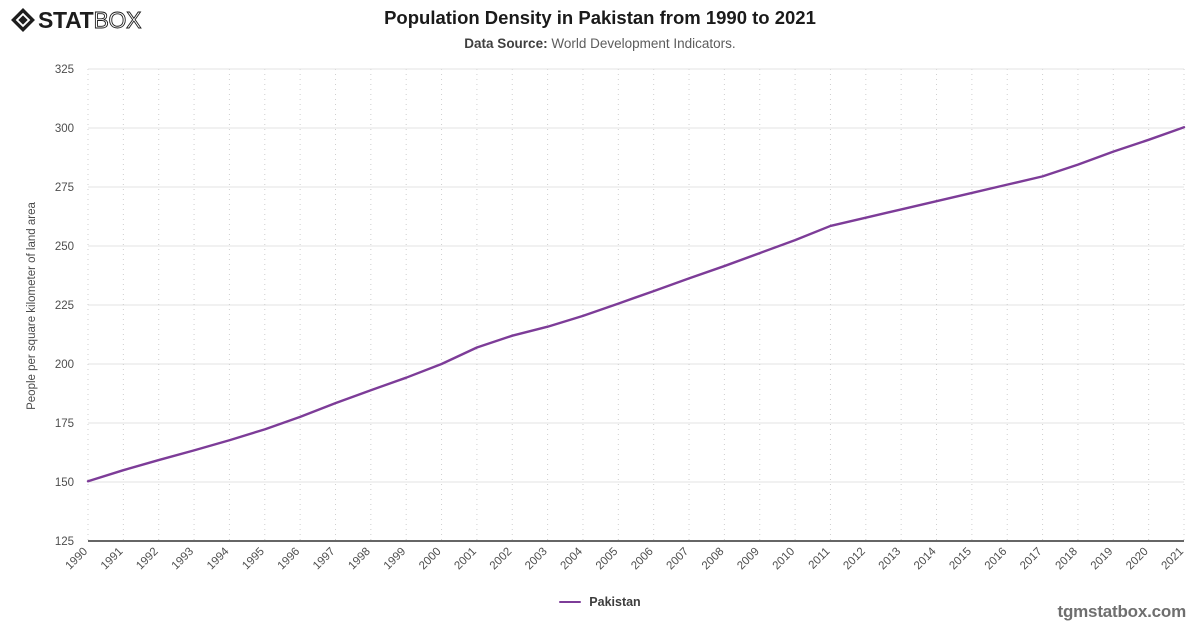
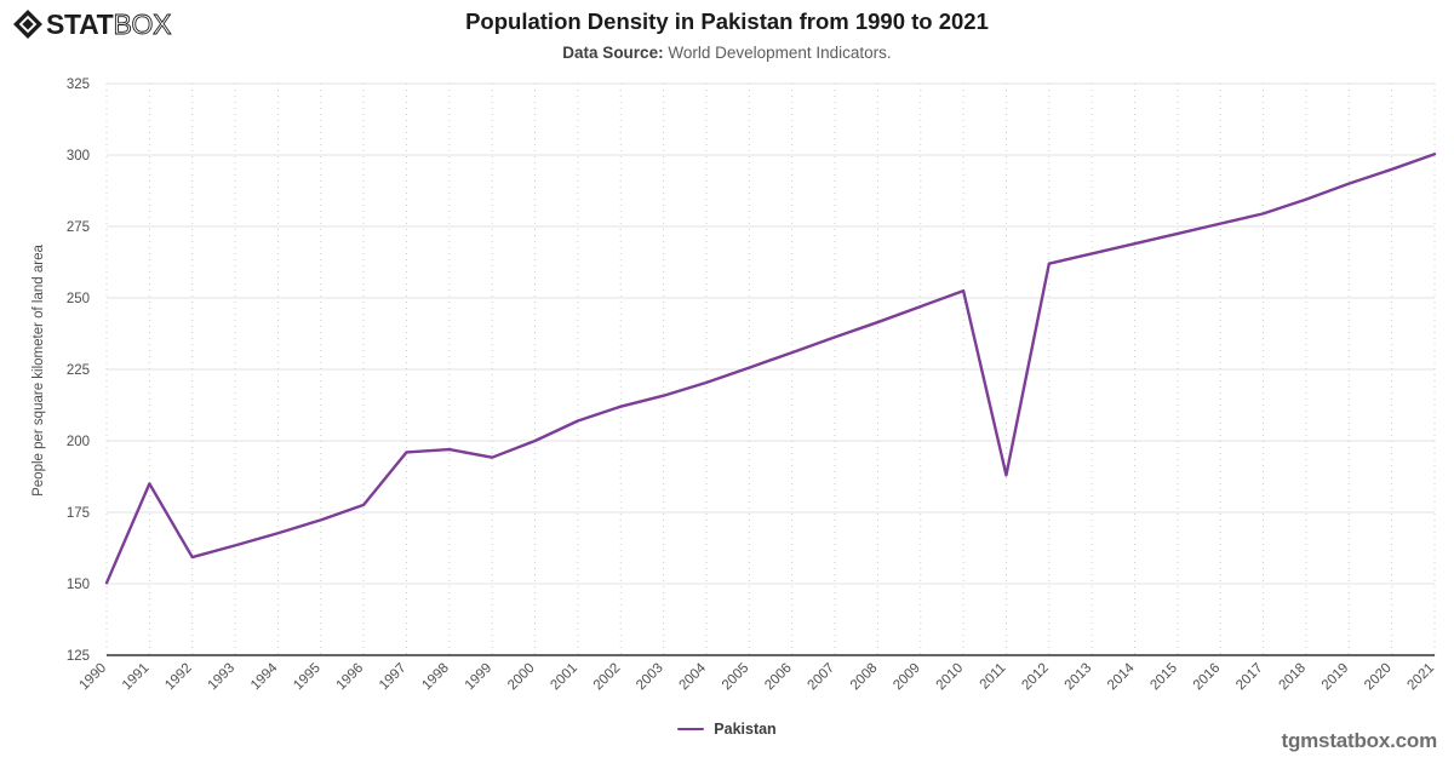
1991: 155 -> 185
1997: 183 -> 196
1998: 189 -> 197
2011: 258 -> 188
